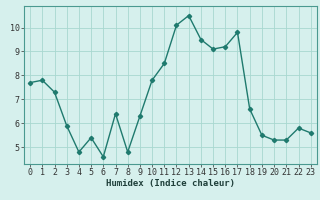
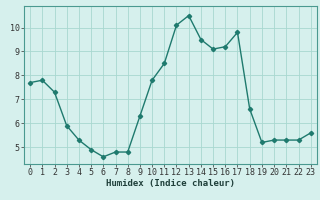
4: 4.8 -> 5.3
5: 5.4 -> 4.9
7: 6.4 -> 4.8
19: 5.5 -> 5.2
22: 5.8 -> 5.3
